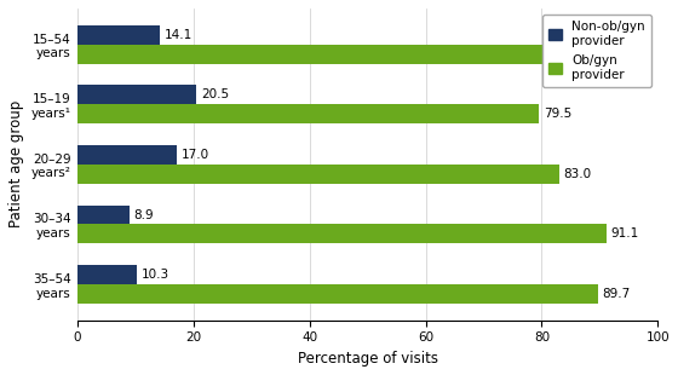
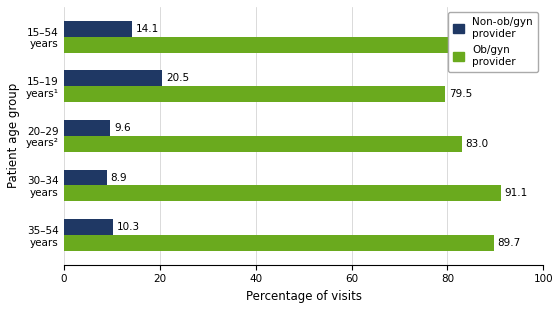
Non-ob/gyn provider/20–29 years²: 17.0 -> 9.6
